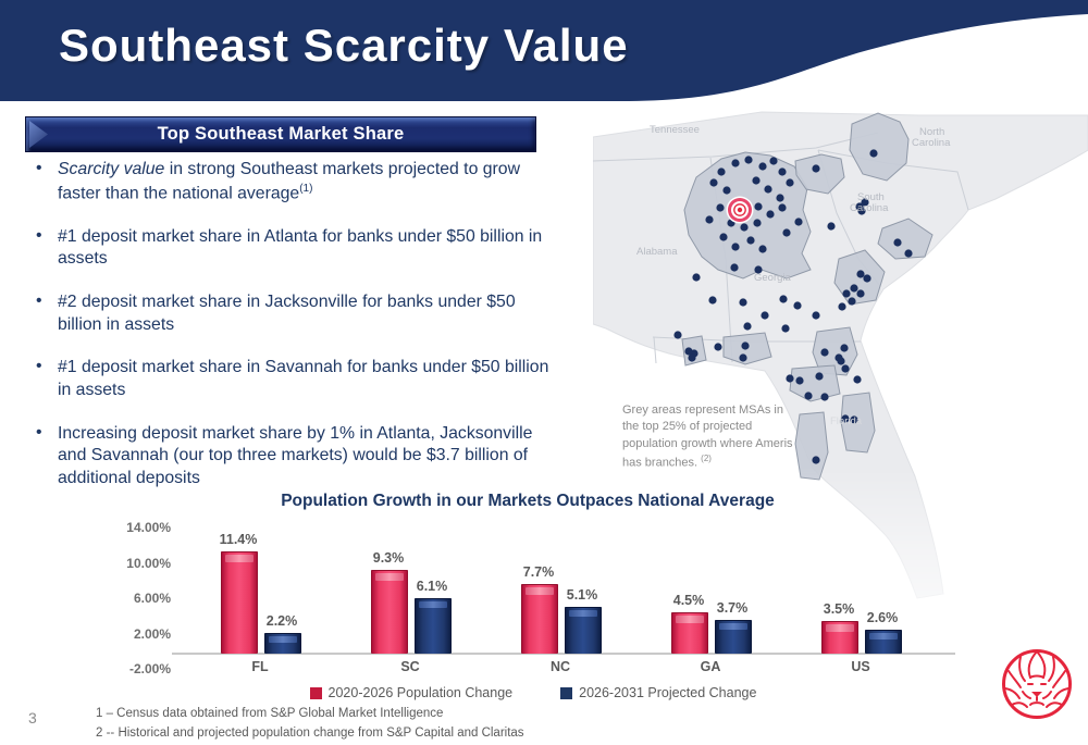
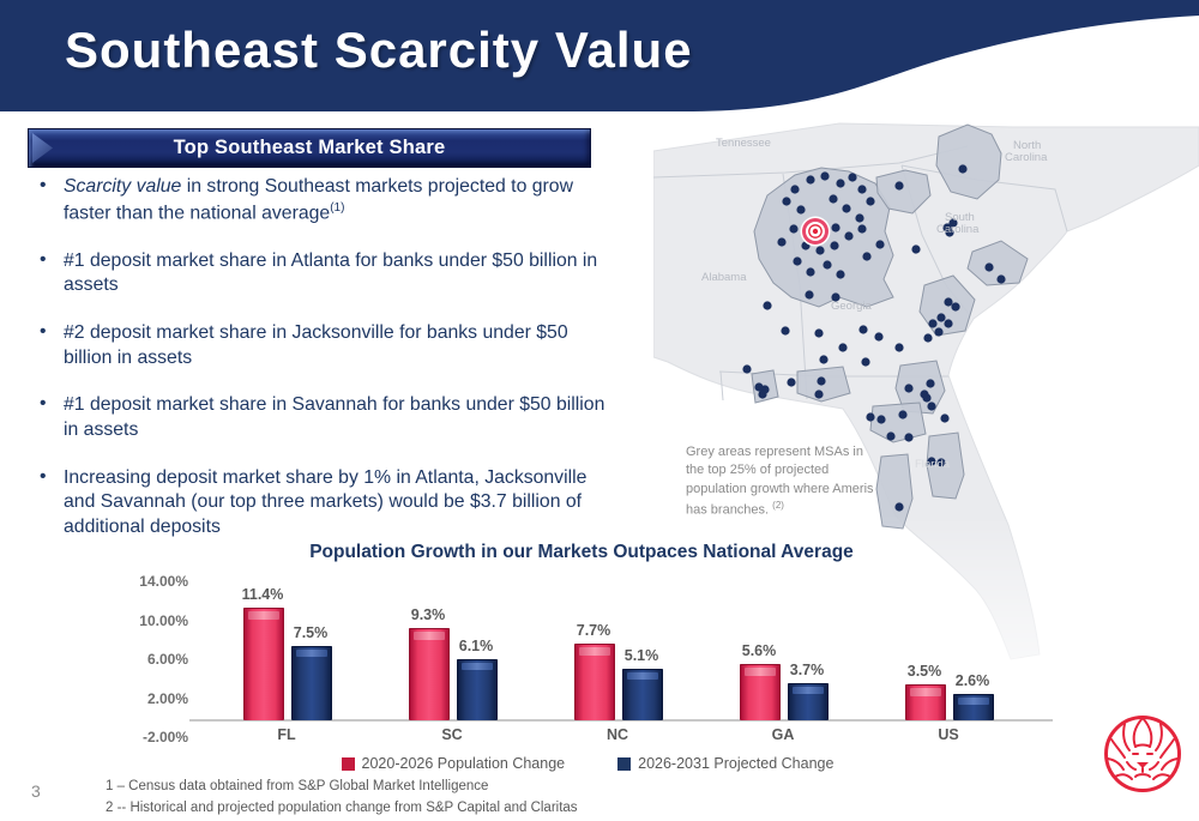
2026-2031 Projected Change/FL: 2.2% -> 7.5%
2020-2026 Population Change/GA: 4.5% -> 5.6%
